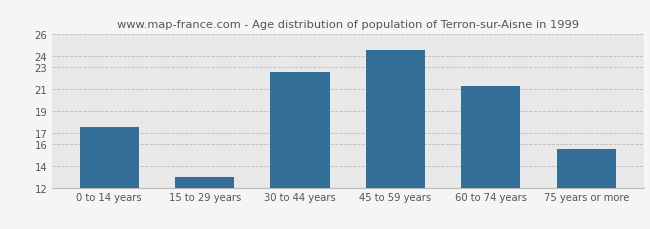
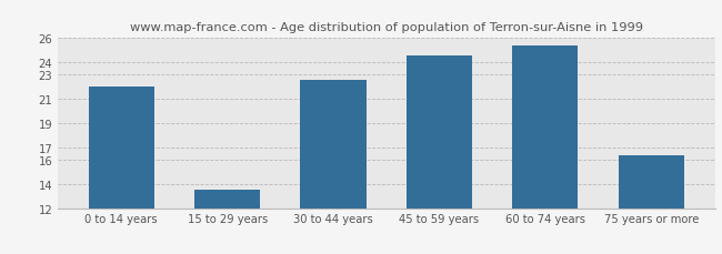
0 to 14 years: 17.5 -> 22.0
15 to 29 years: 13.0 -> 13.5
60 to 74 years: 21.2 -> 25.3
75 years or more: 15.5 -> 16.3
